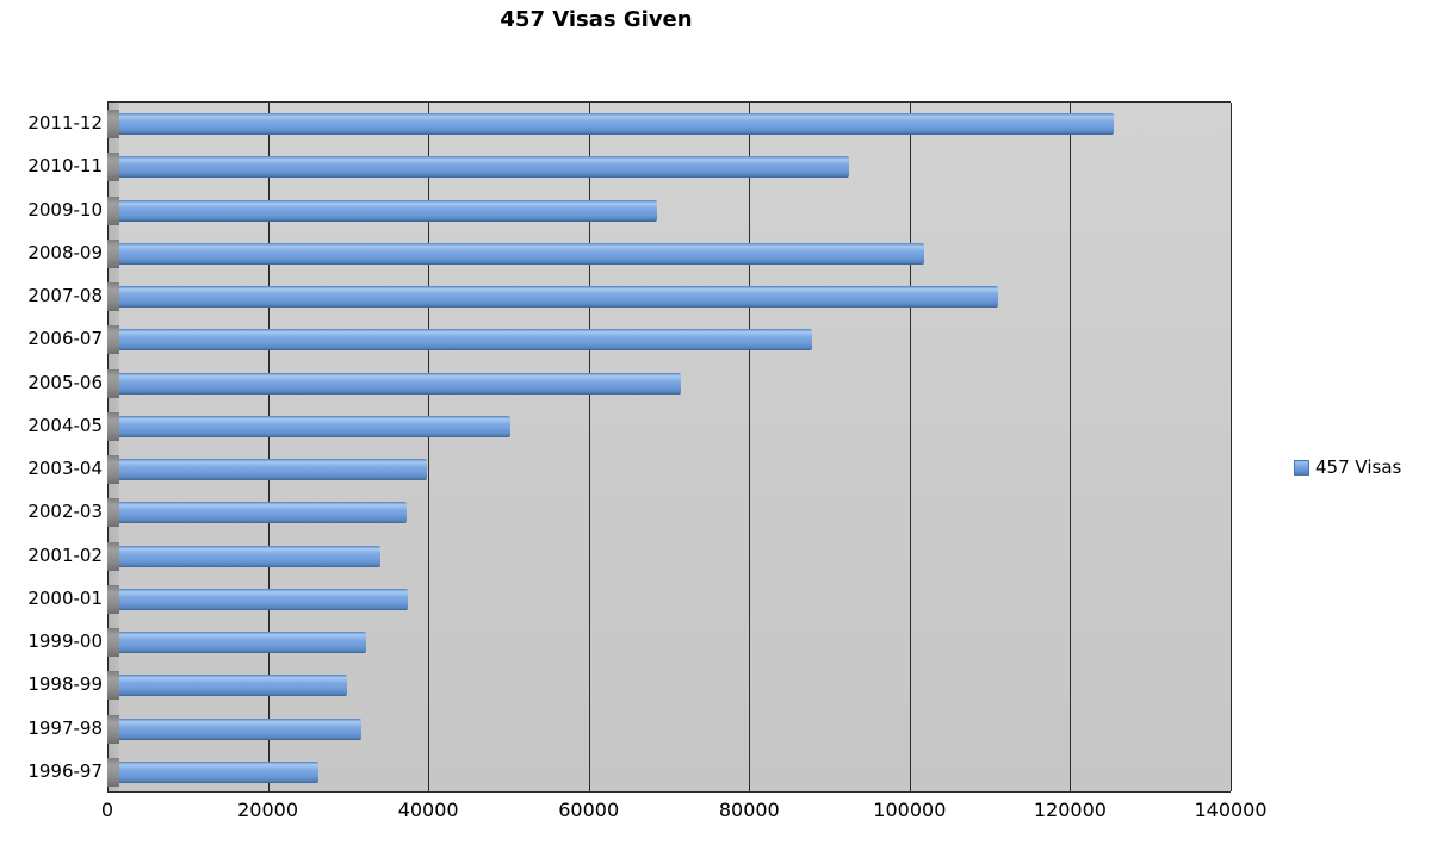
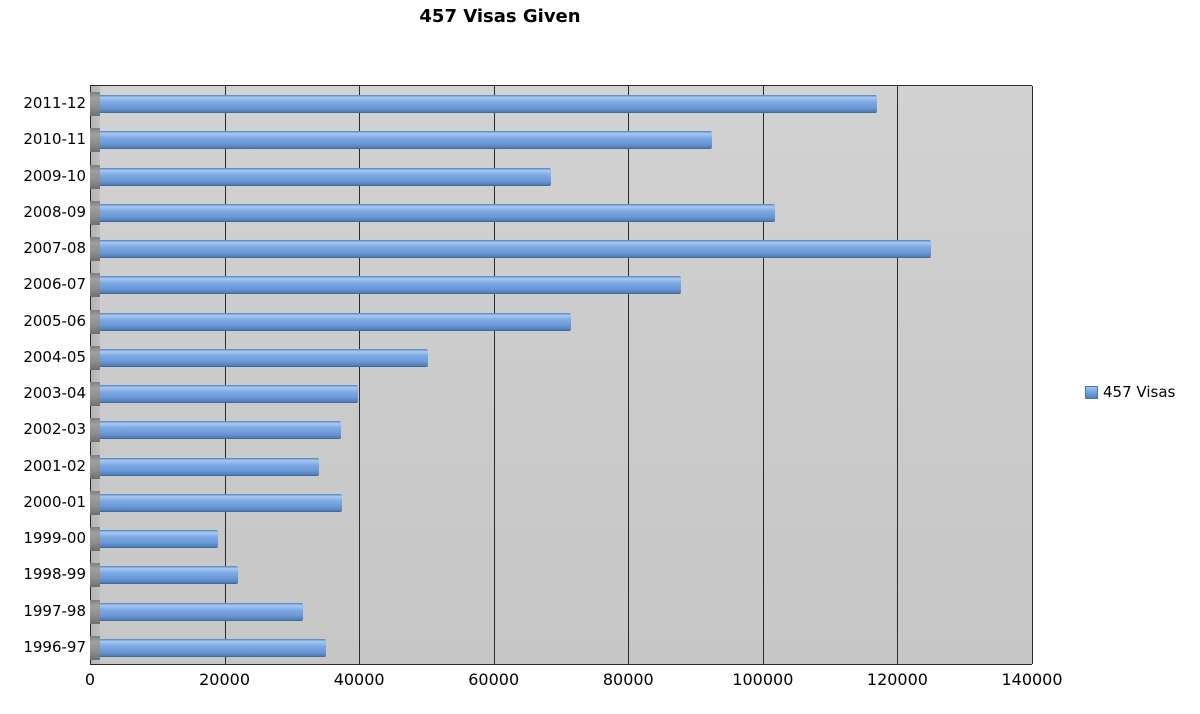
2011-12: 126000 -> 117000
2007-08: 111000 -> 125000
1999-00: 32000 -> 19000
1998-99: 30000 -> 22000
1996-97: 26000 -> 35000
